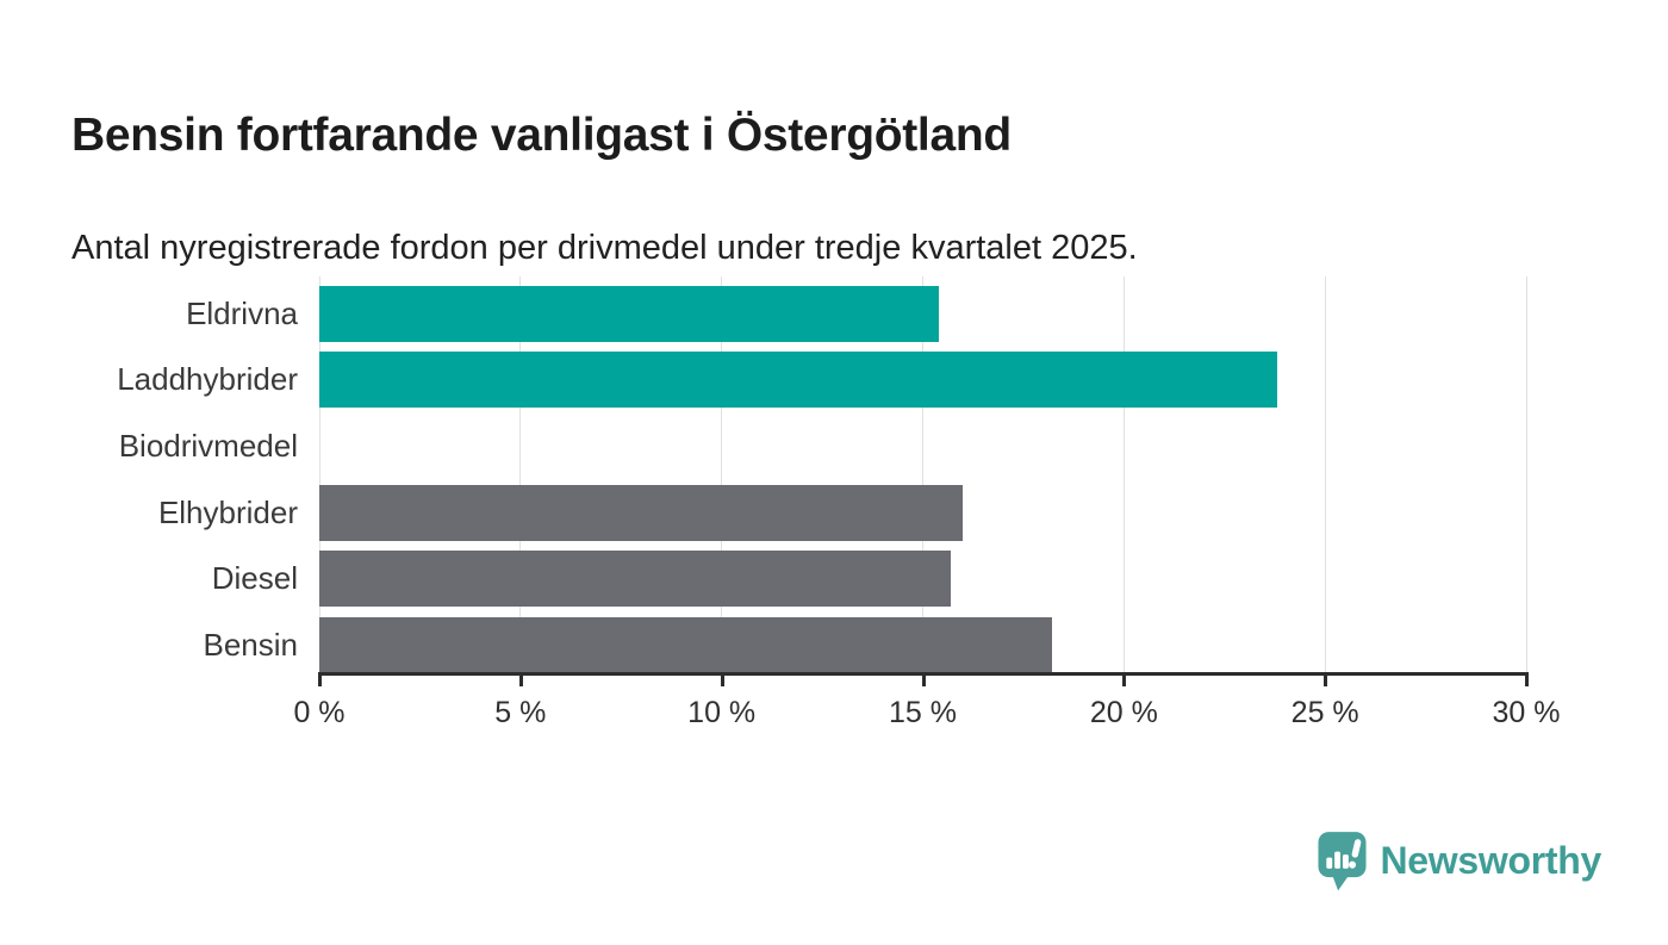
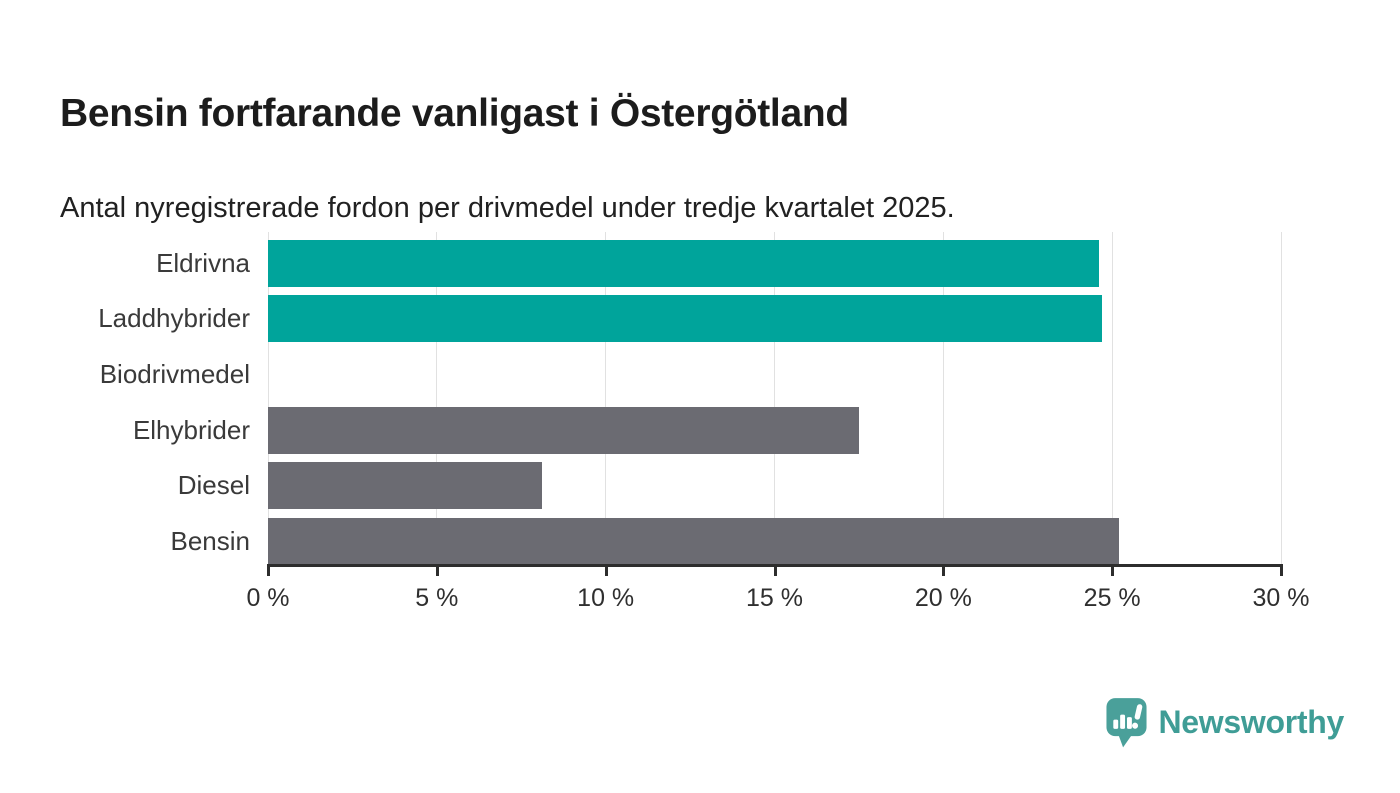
Eldrivna: 15.4% -> 24.6%
Laddhybrider: 23.8% -> 24.7%
Elhybrider: 16.0% -> 17.5%
Diesel: 15.7% -> 8.1%
Bensin: 18.2% -> 25.2%
